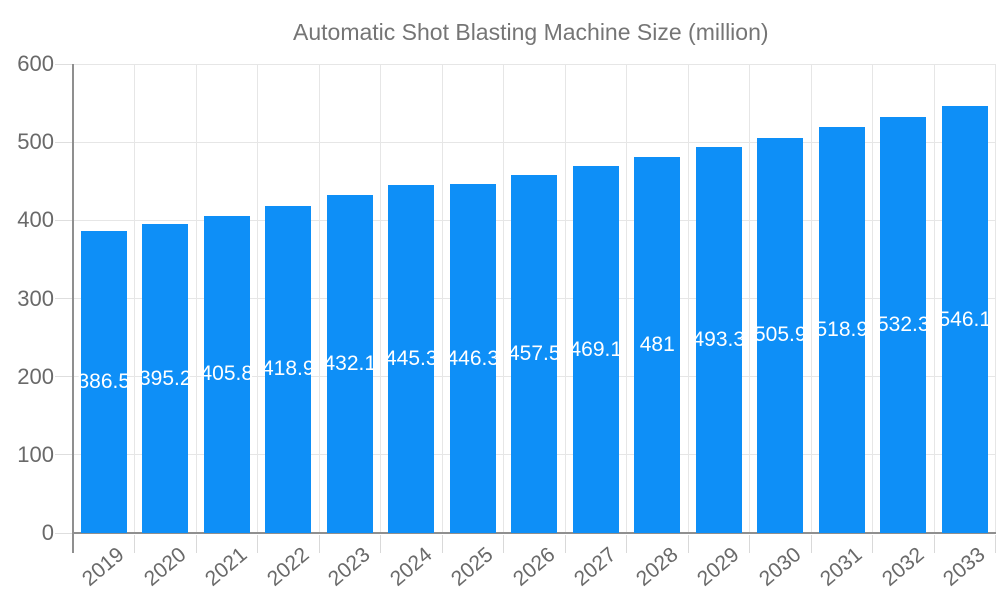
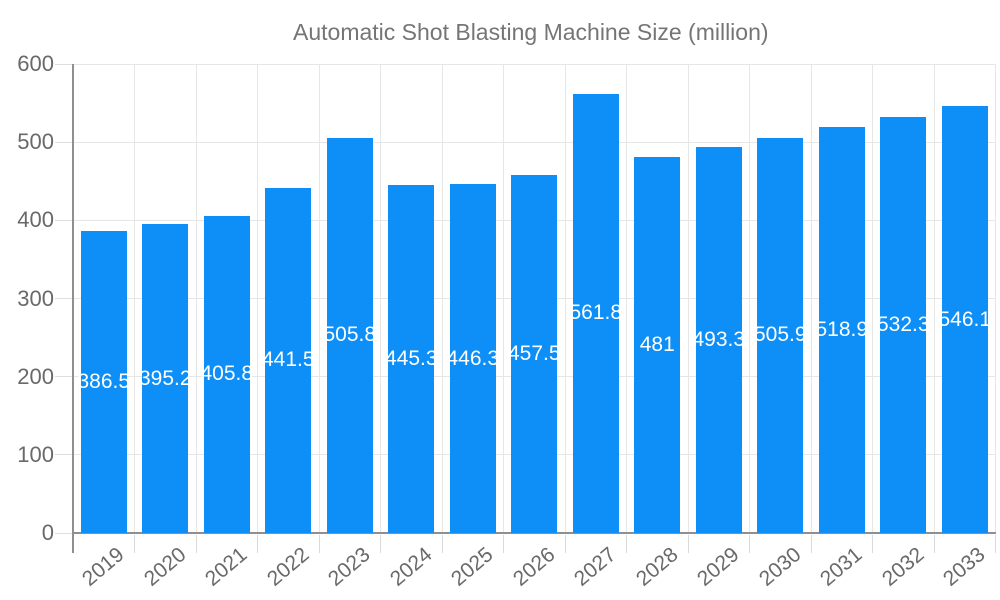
2022: 418.9 -> 441.5
2023: 432.1 -> 505.8
2027: 469.1 -> 561.8
